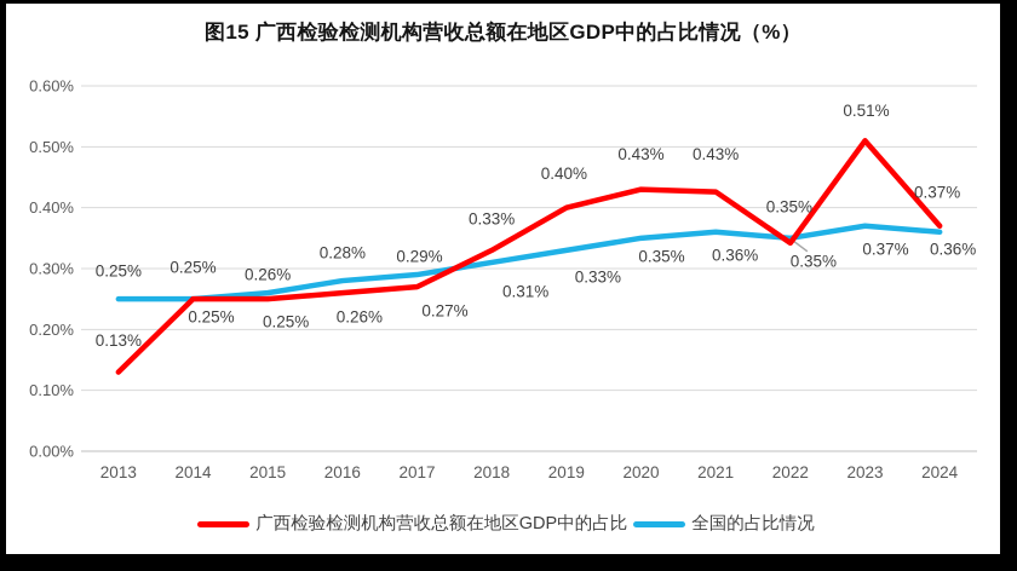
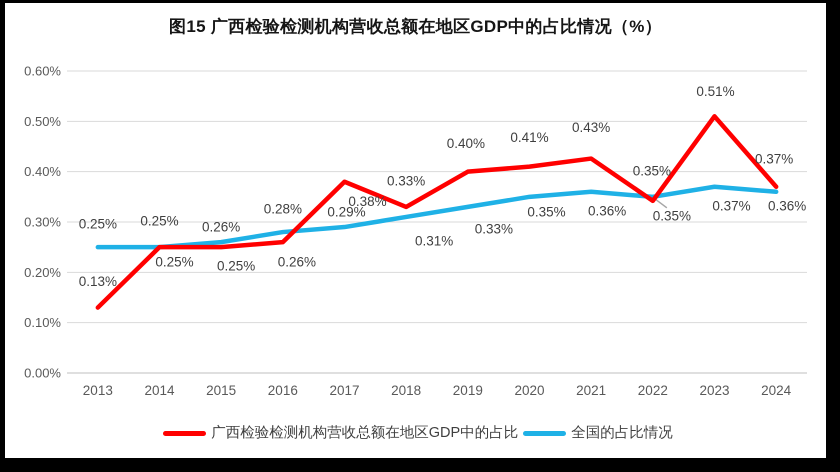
广西检验检测机构营收总额在地区GDP中的占比/2017: 0.27% -> 0.38%
广西检验检测机构营收总额在地区GDP中的占比/2020: 0.43% -> 0.41%
